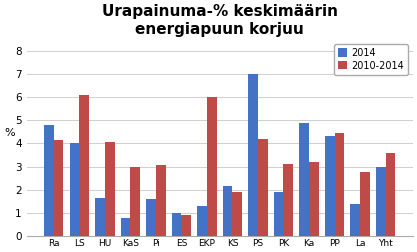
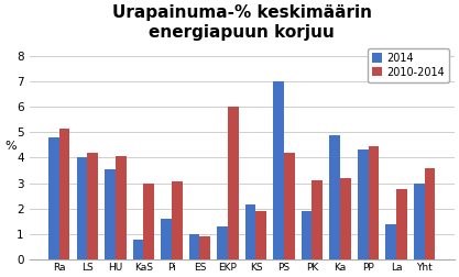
2010-2014/Ra: 4.15 -> 5.15
2010-2014/LS: 6.10 -> 4.20
2014/HU: 1.65 -> 3.55
